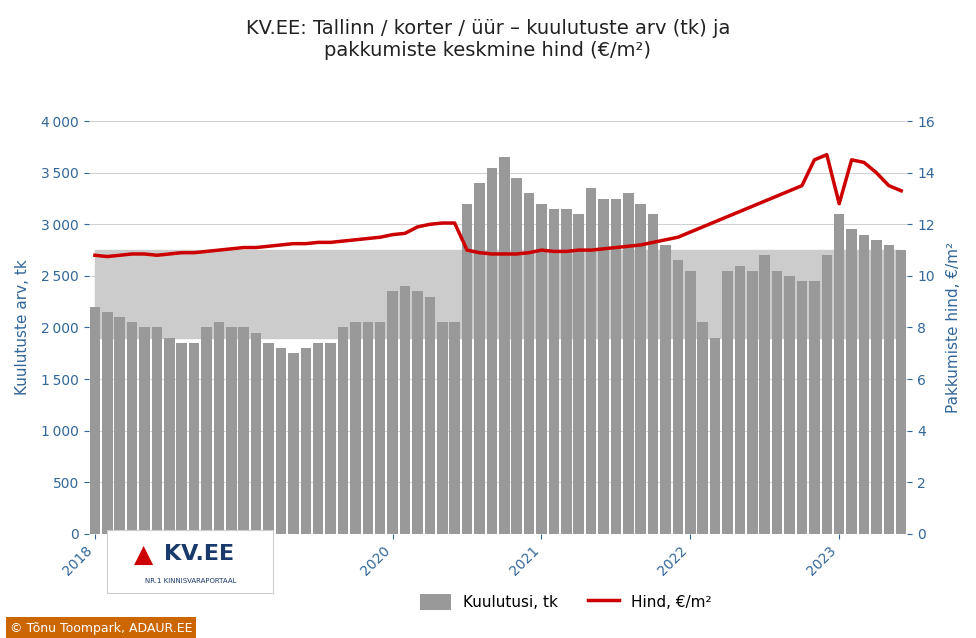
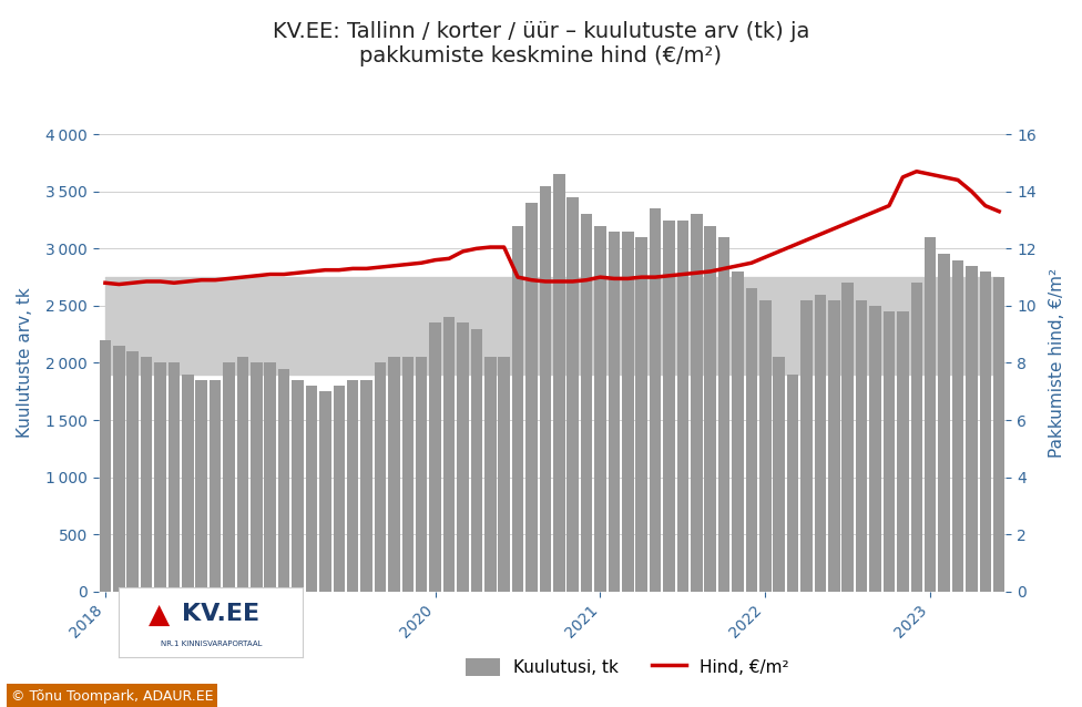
Hind, €/m²/2023: 12.80 -> 14.60
